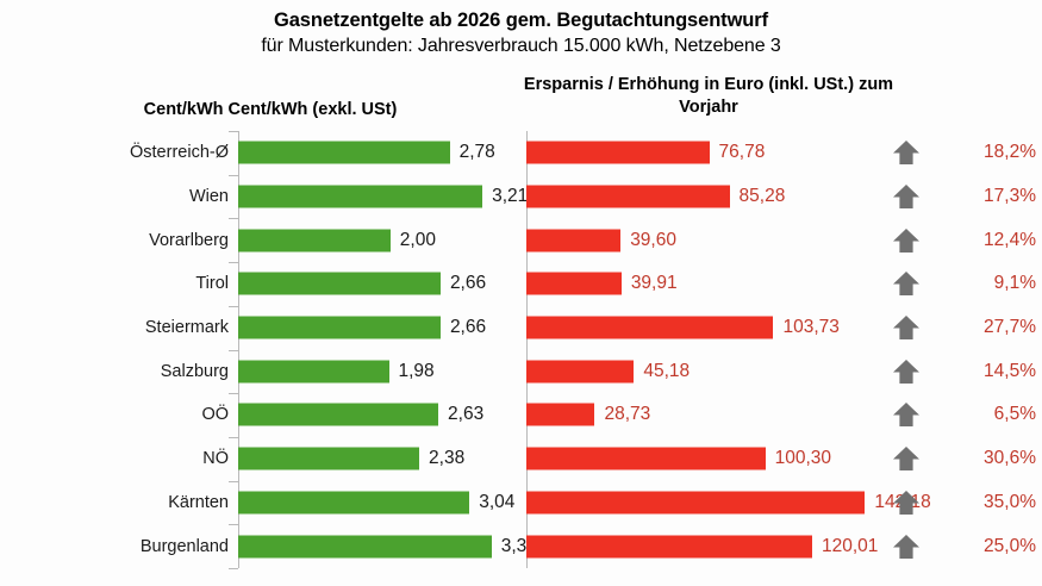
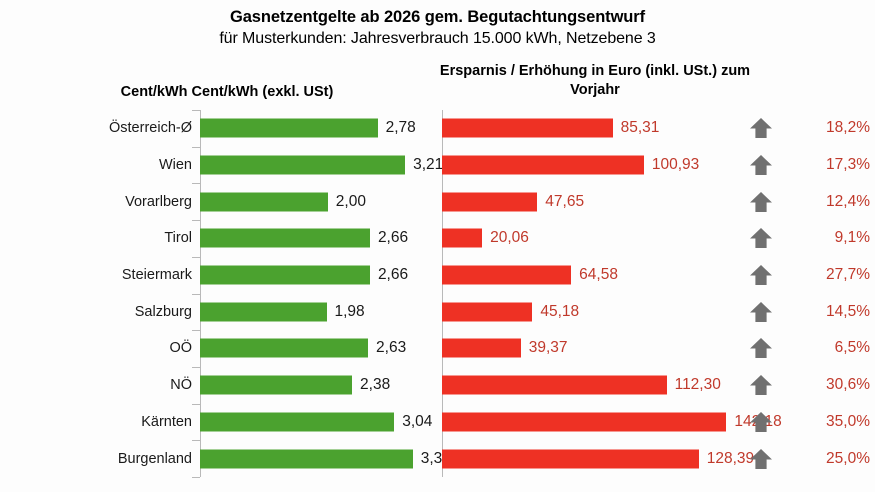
Ersparnis / Erhöhung in Euro (inkl. USt.) zum Vorjahr/Österreich-Ø: 76,78 -> 85,31
Ersparnis / Erhöhung in Euro (inkl. USt.) zum Vorjahr/Wien: 85,28 -> 100,93
Ersparnis / Erhöhung in Euro (inkl. USt.) zum Vorjahr/Vorarlberg: 39,60 -> 47,65
Ersparnis / Erhöhung in Euro (inkl. USt.) zum Vorjahr/Tirol: 39,91 -> 20,06
Ersparnis / Erhöhung in Euro (inkl. USt.) zum Vorjahr/Steiermark: 103,73 -> 64,58
Ersparnis / Erhöhung in Euro (inkl. USt.) zum Vorjahr/OÖ: 28,73 -> 39,37
Ersparnis / Erhöhung in Euro (inkl. USt.) zum Vorjahr/NÖ: 100,30 -> 112,30
Ersparnis / Erhöhung in Euro (inkl. USt.) zum Vorjahr/Burgenland: 120,01 -> 128,39
